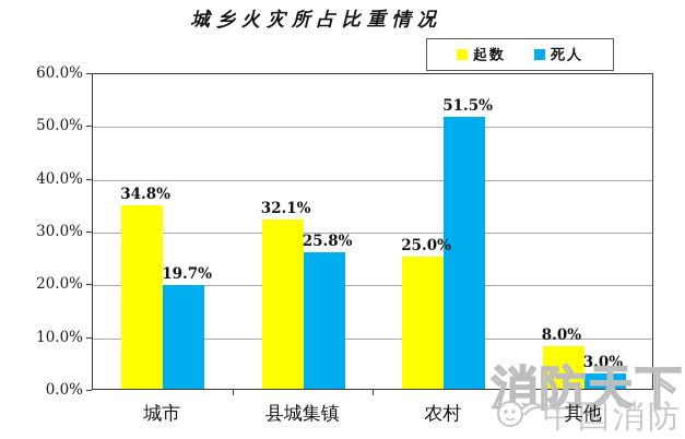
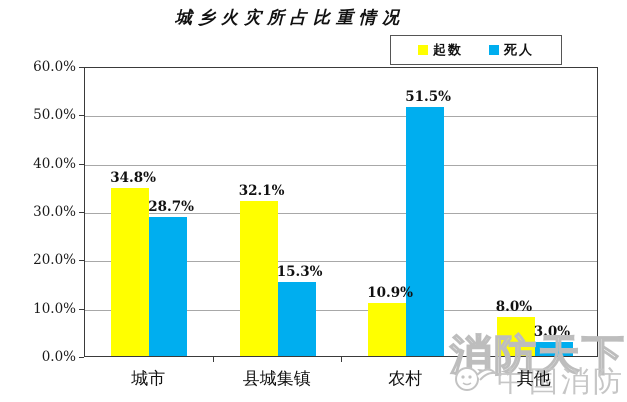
死人/城市: 19.7% -> 28.7%
死人/县城集镇: 25.8% -> 15.3%
起数/农村: 25.0% -> 10.9%
